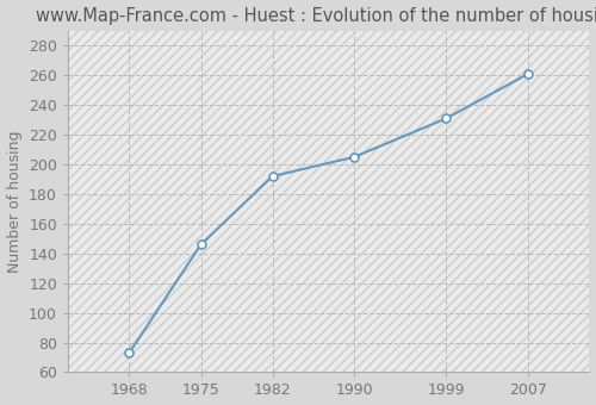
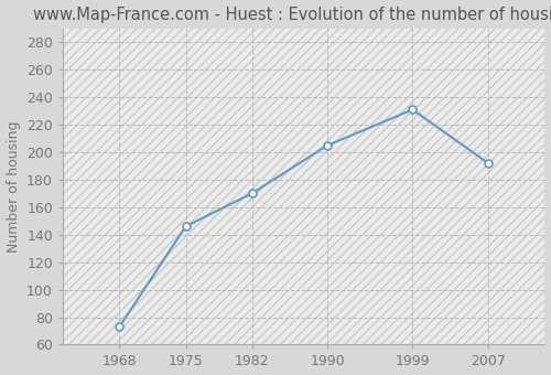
1982: 192 -> 170
2007: 261 -> 192
